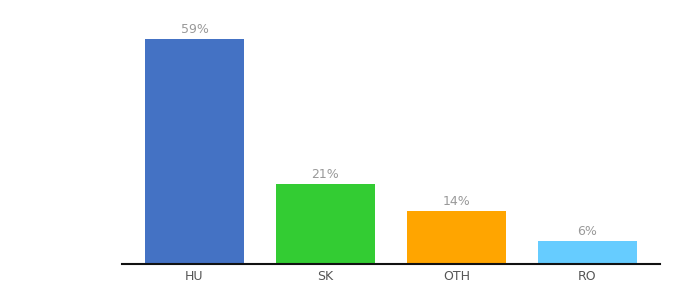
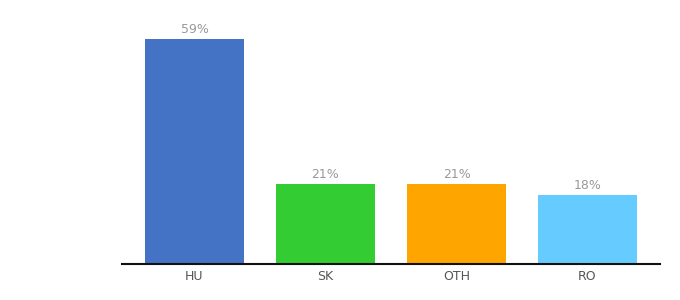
OTH: 14% -> 21%
RO: 6% -> 18%
